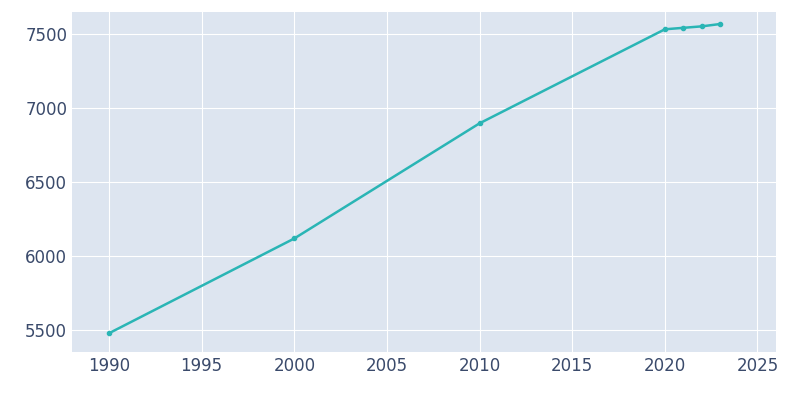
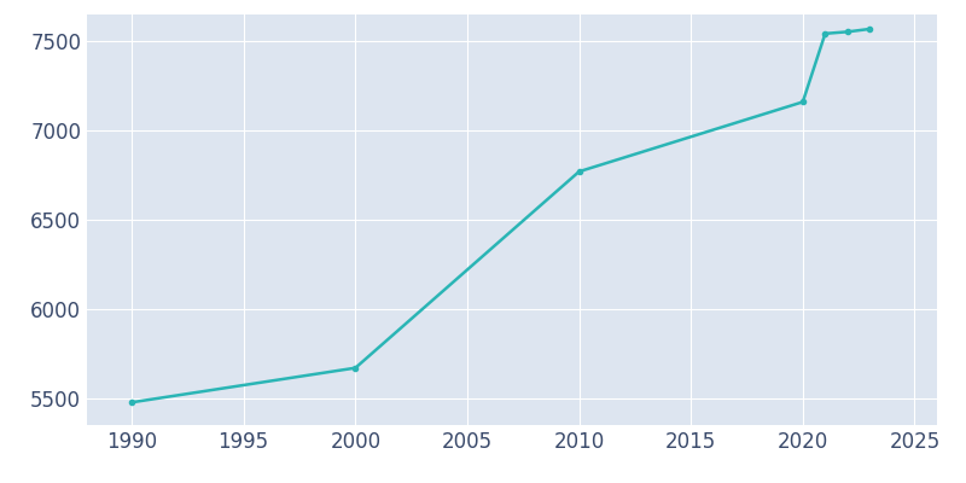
2000: 6120 -> 5670
2010: 6900 -> 6770
2020: 7530 -> 7160
